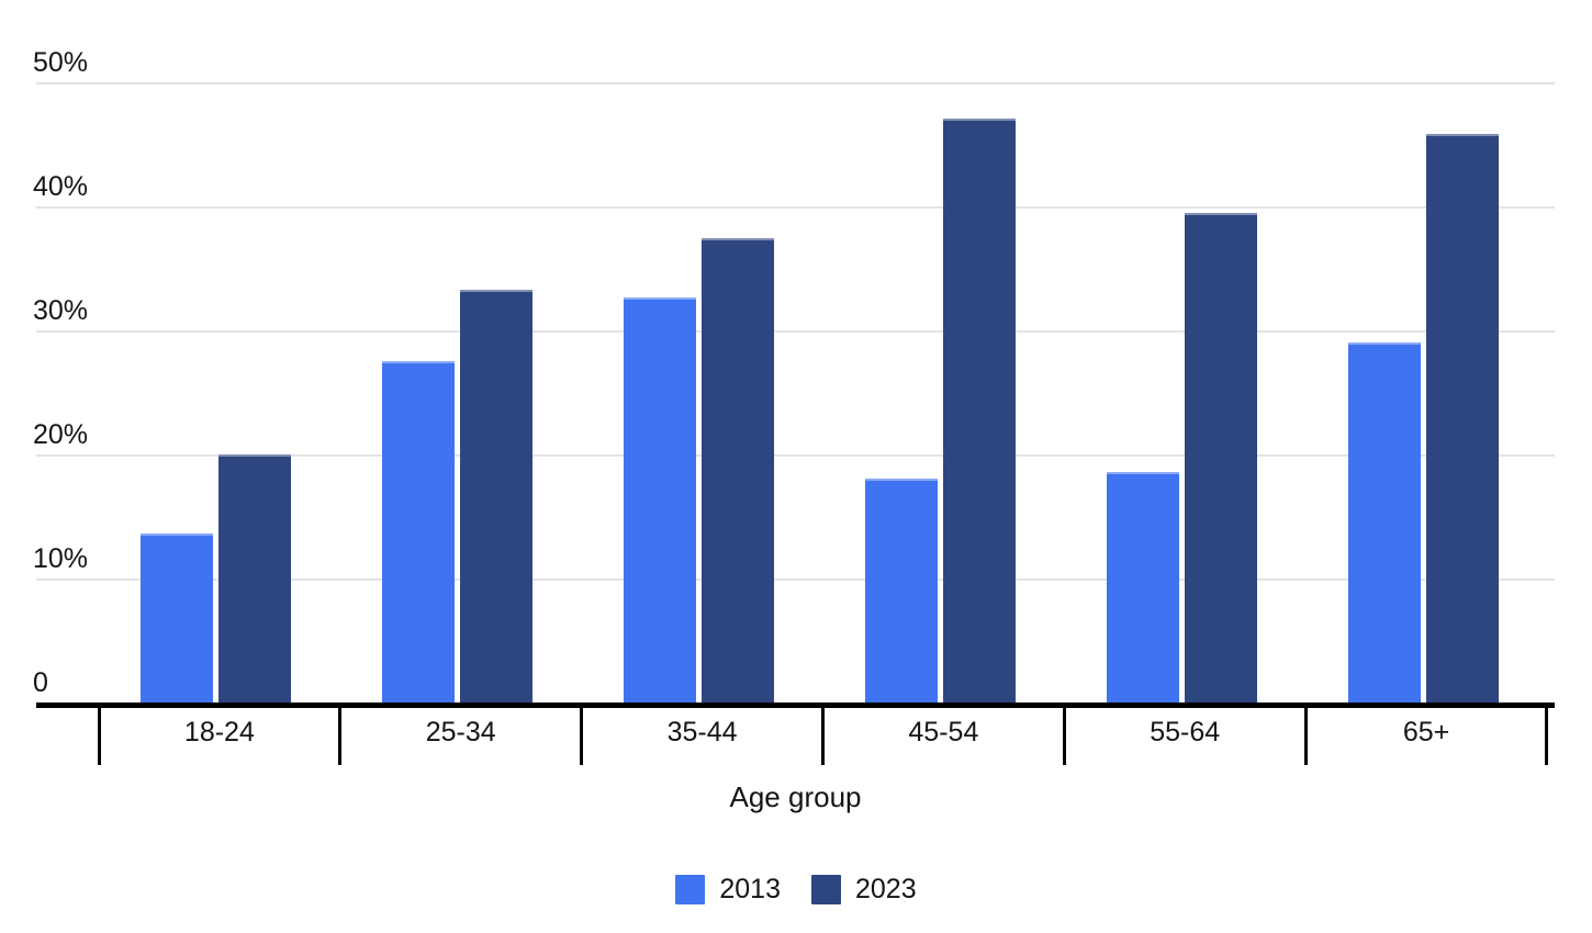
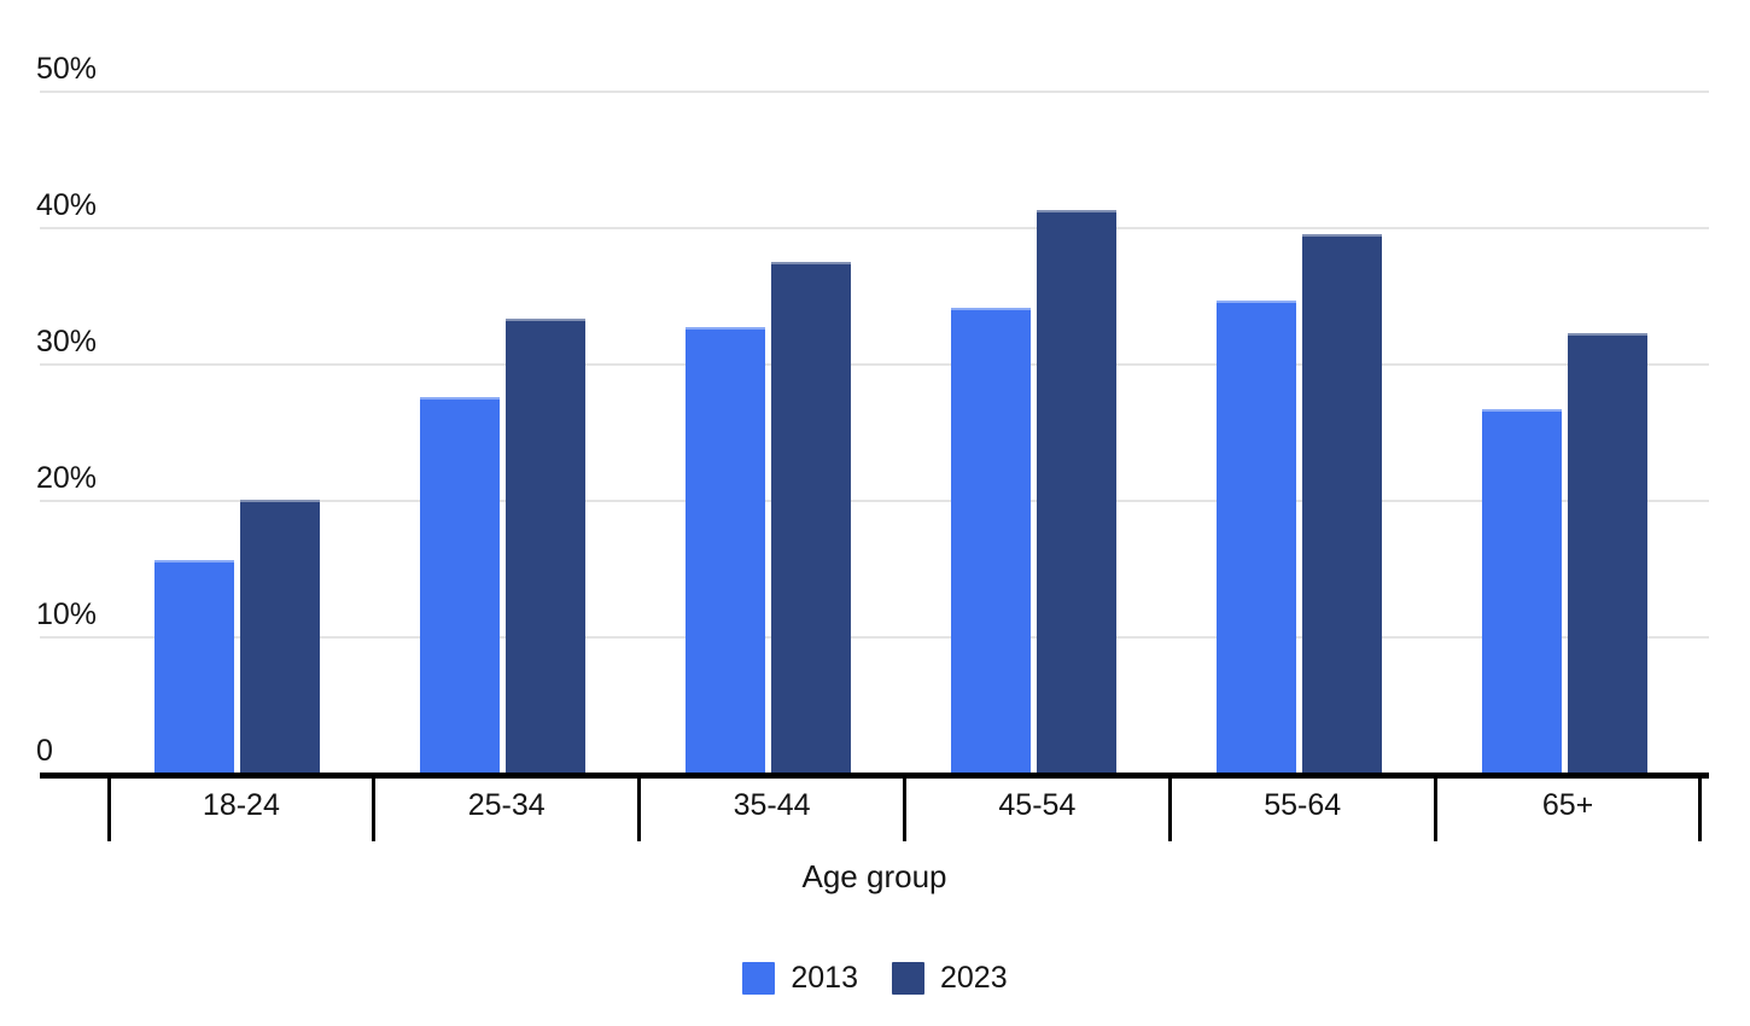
2013/18-24: 13.7% -> 15.7%
2013/45-54: 18.1% -> 34.2%
2023/45-54: 47.2% -> 41.3%
2013/55-64: 18.7% -> 34.7%
2013/65+: 29.1% -> 26.7%
2023/65+: 45.9% -> 32.3%
